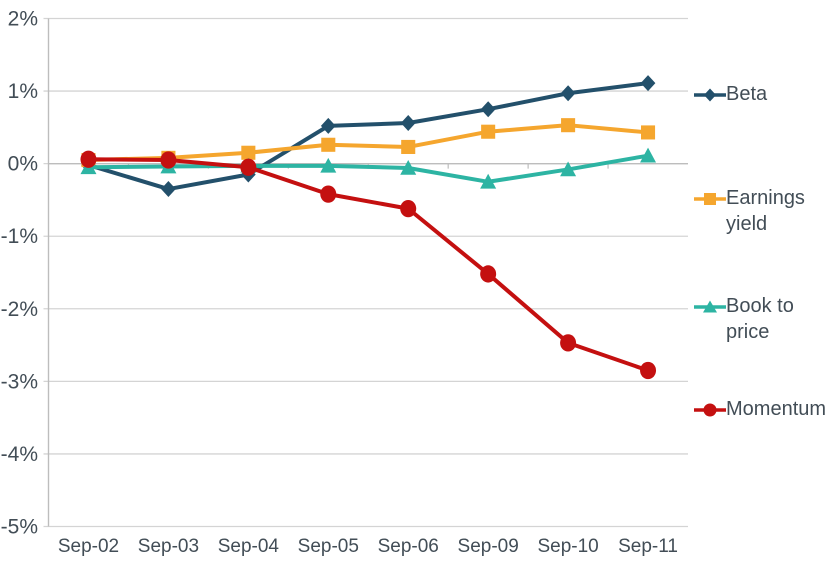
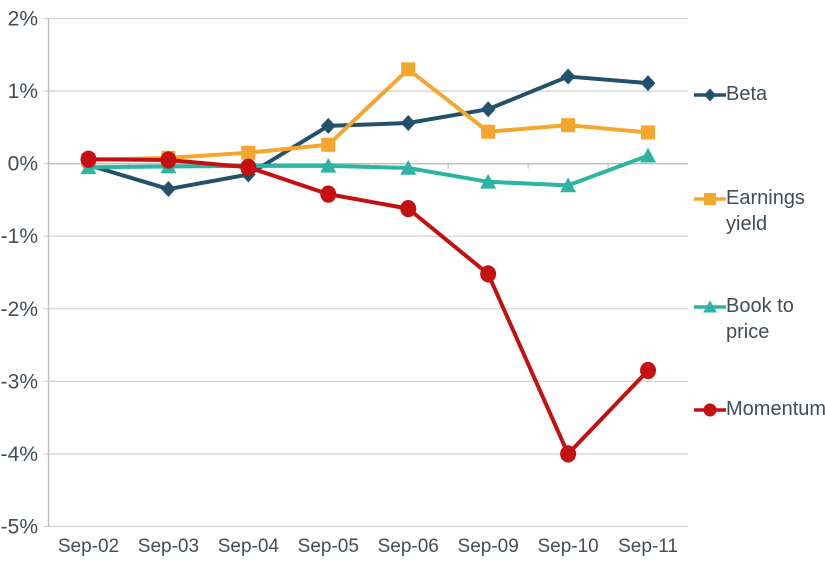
Earnings yield/Sep-06: 0.2% -> 1.3%
Beta/Sep-10: 1.0% -> 1.2%
Book to price/Sep-10: -0.1% -> -0.3%
Momentum/Sep-10: -2.5% -> -4.0%
